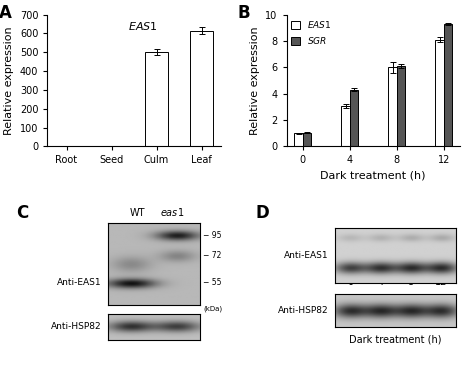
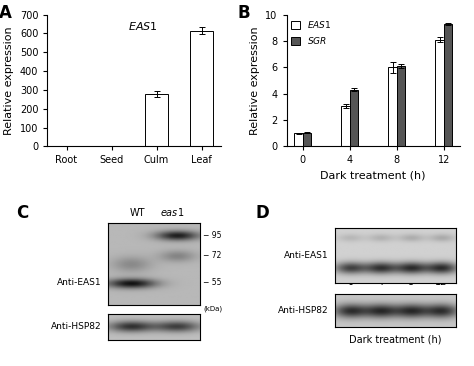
Culm: 500 -> 280
